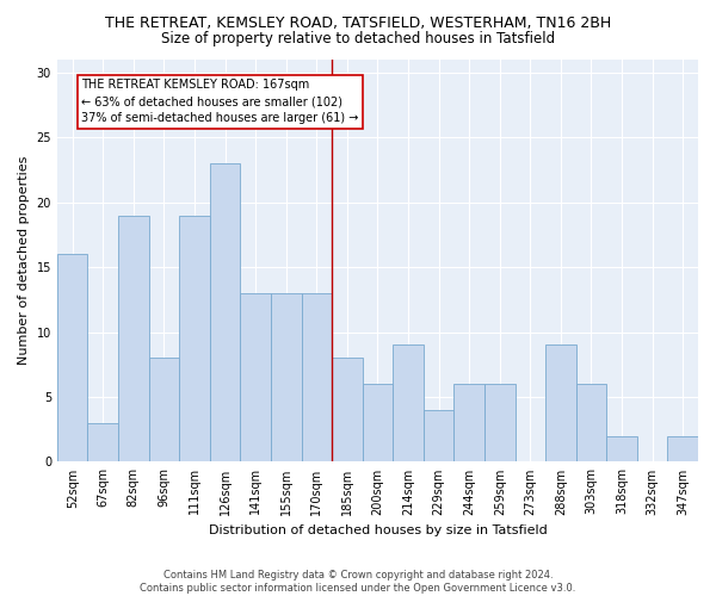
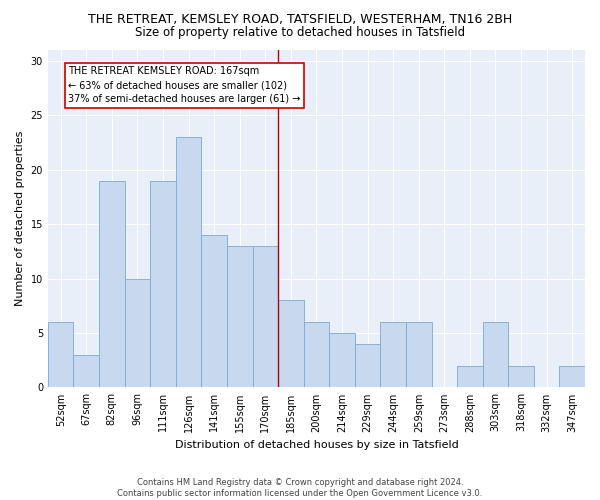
52sqm: 16 -> 6
96sqm: 8 -> 10
141sqm: 13 -> 14
214sqm: 9 -> 5
288sqm: 9 -> 2
